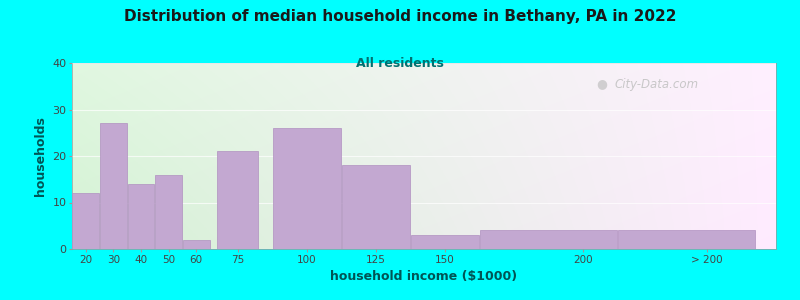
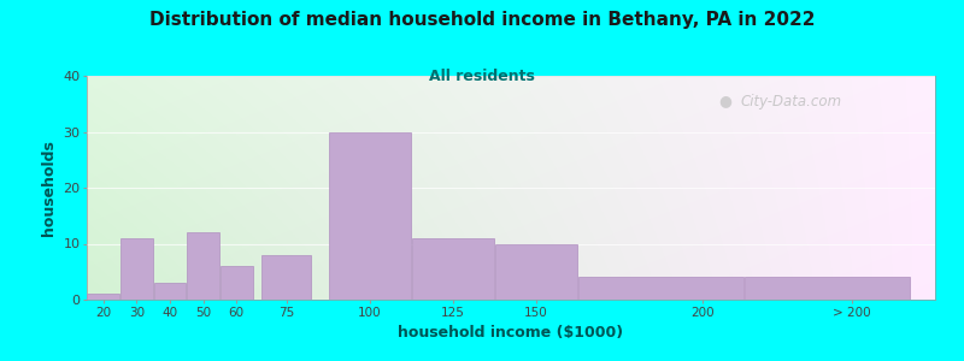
20: 12 -> 1
30: 27 -> 11
40: 14 -> 3
50: 16 -> 12
60: 2 -> 6
75: 21 -> 8
100: 26 -> 30
125: 18 -> 11
150: 3 -> 10
